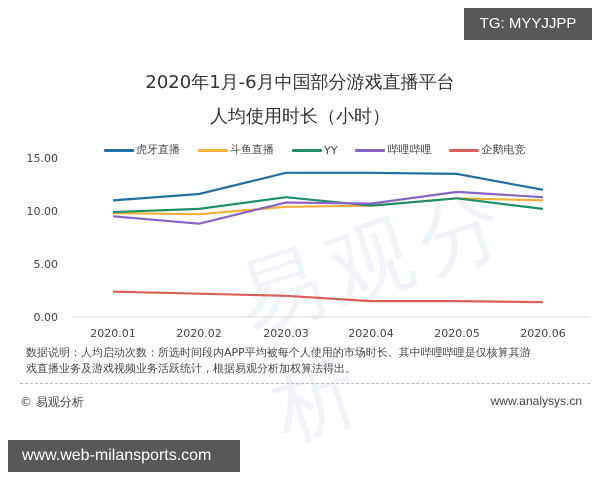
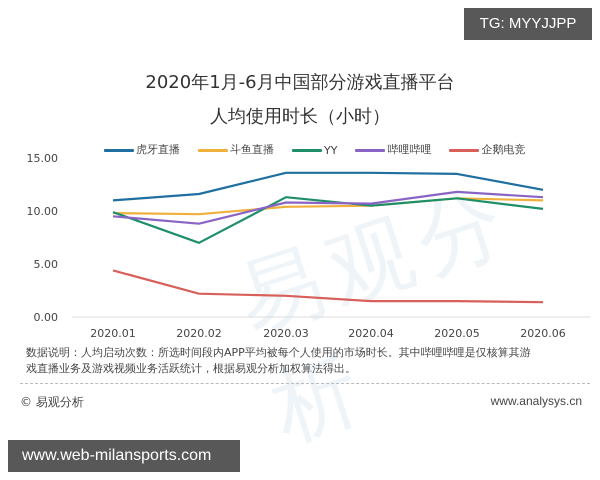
企鹅电竞/2020.01: 2.4 -> 4.4
YY/2020.02: 10.2 -> 7.0
